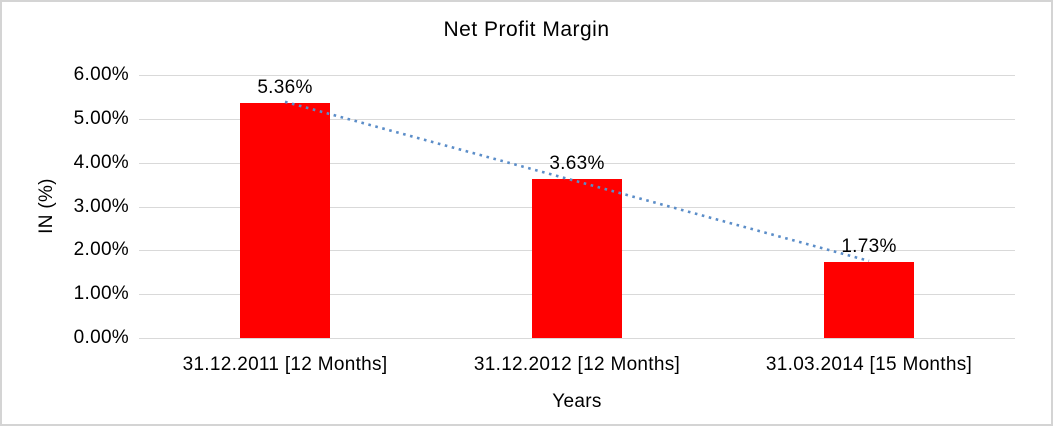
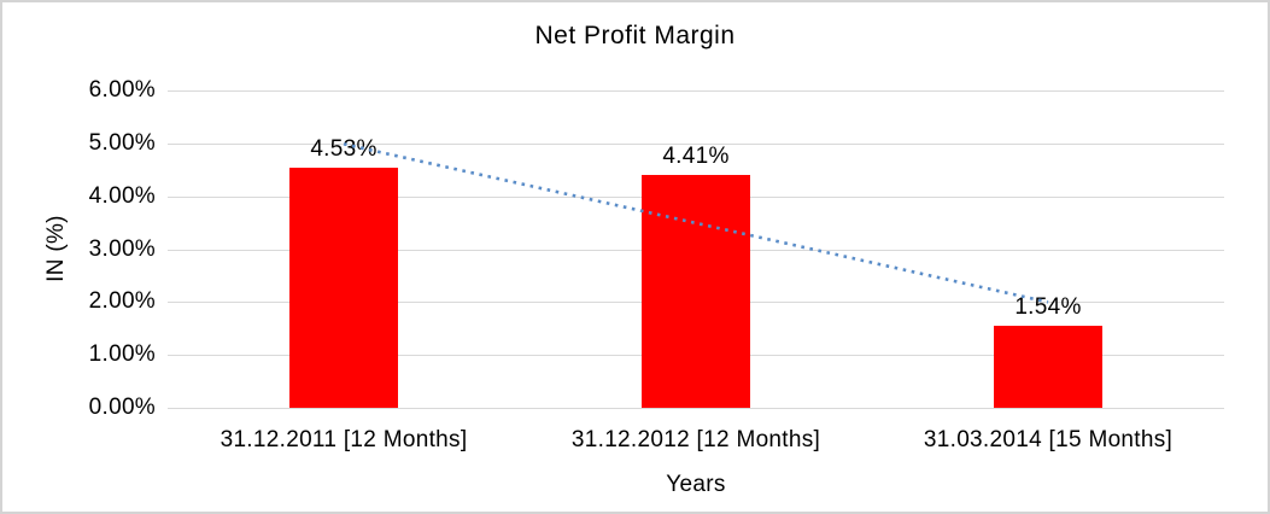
31.12.2011 [12 Months]: 5.36% -> 4.53%
31.12.2012 [12 Months]: 3.63% -> 4.41%
31.03.2014 [15 Months]: 1.73% -> 1.54%
